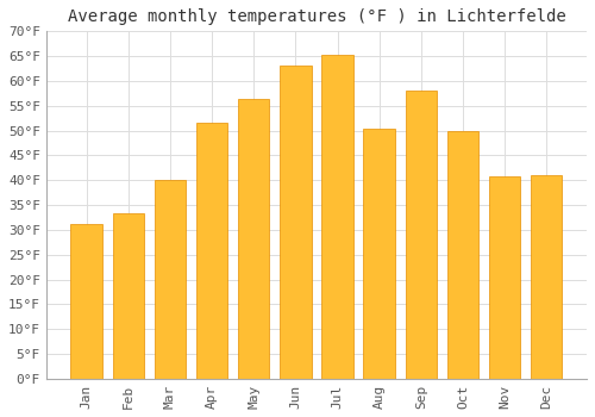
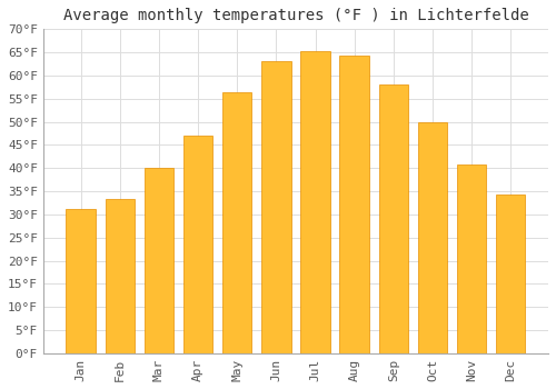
Apr: 51.5°F -> 47.0°F
Aug: 50.5°F -> 64.2°F
Dec: 41.0°F -> 34.2°F
